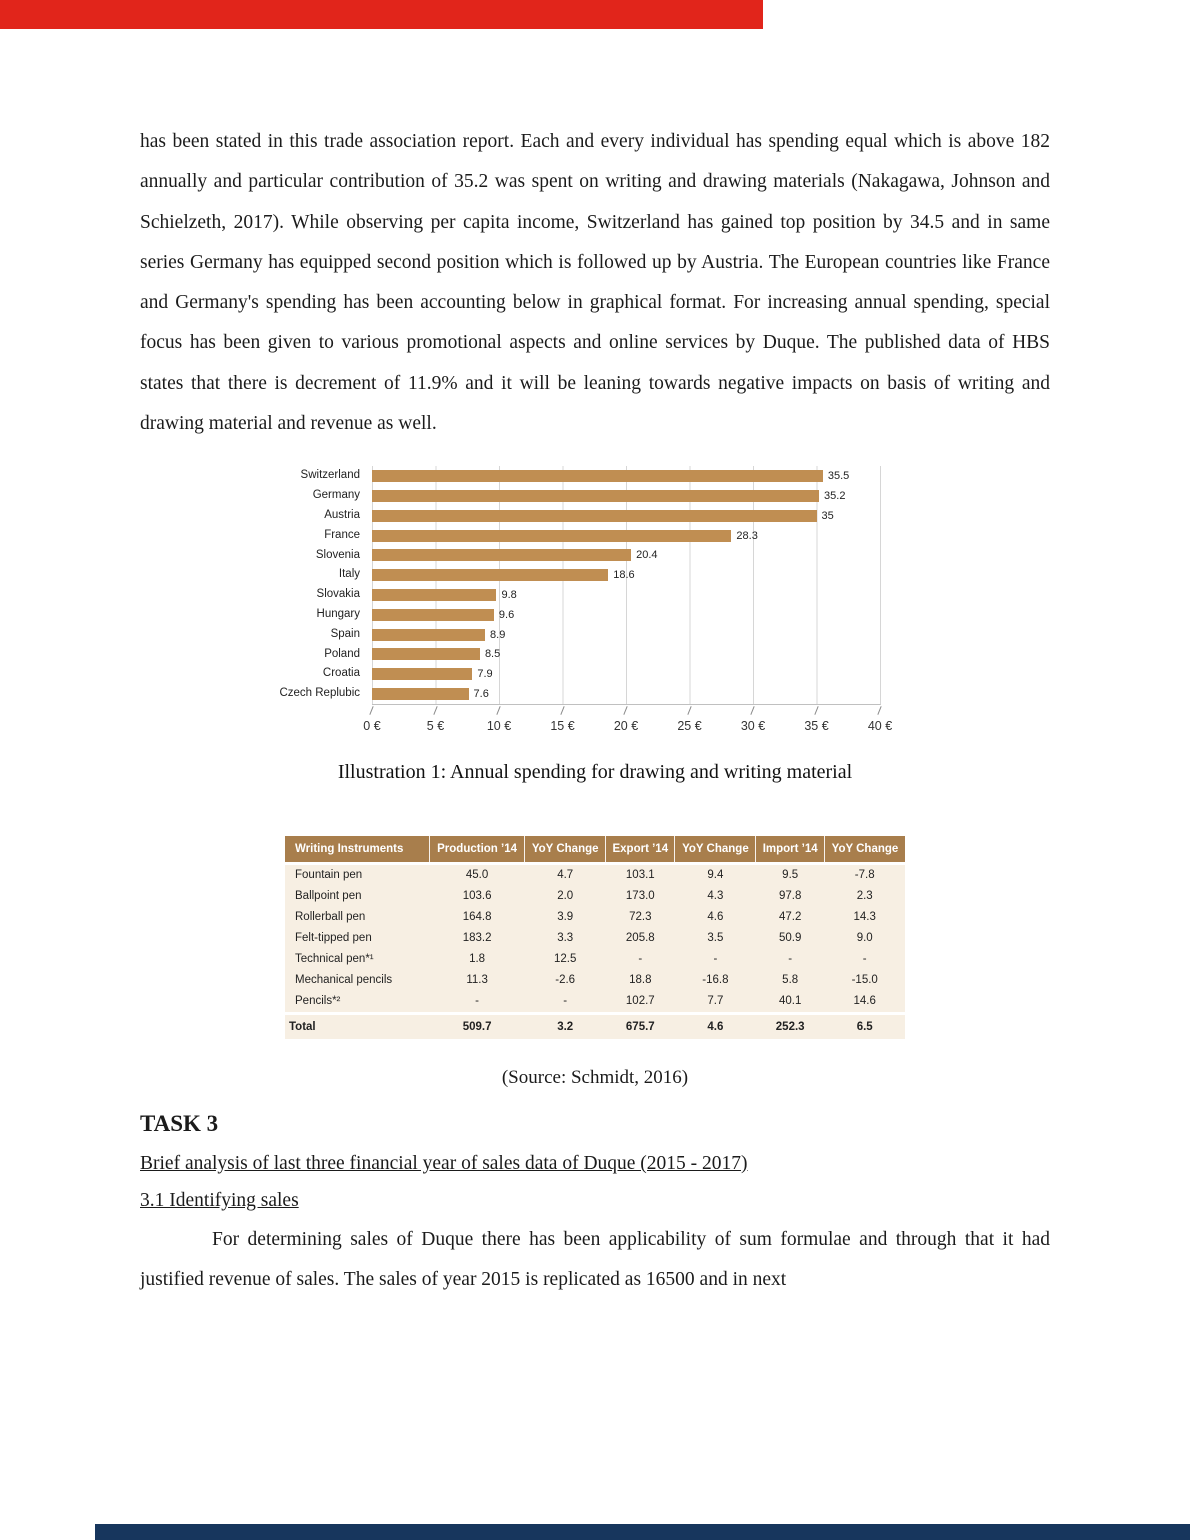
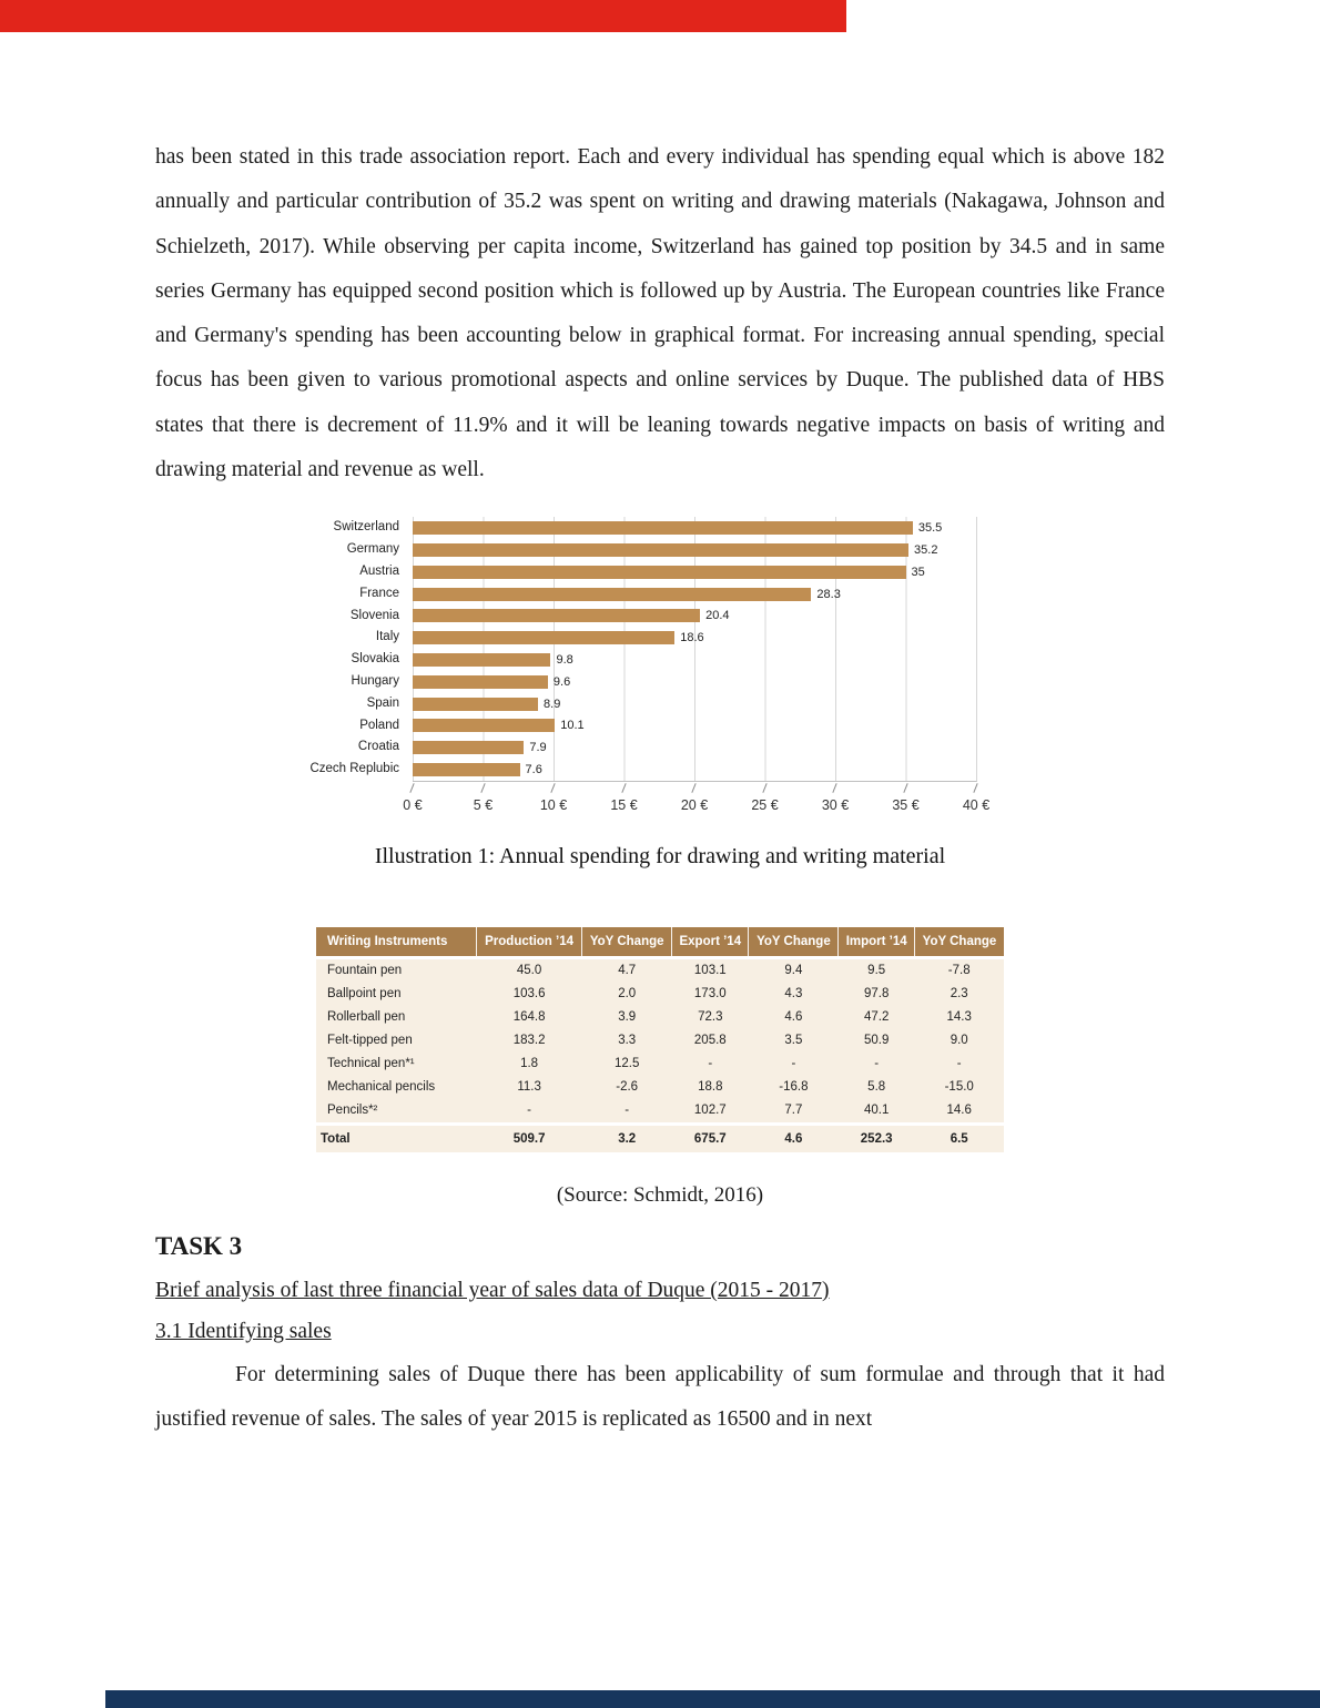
Poland: 8.5 -> 10.1
